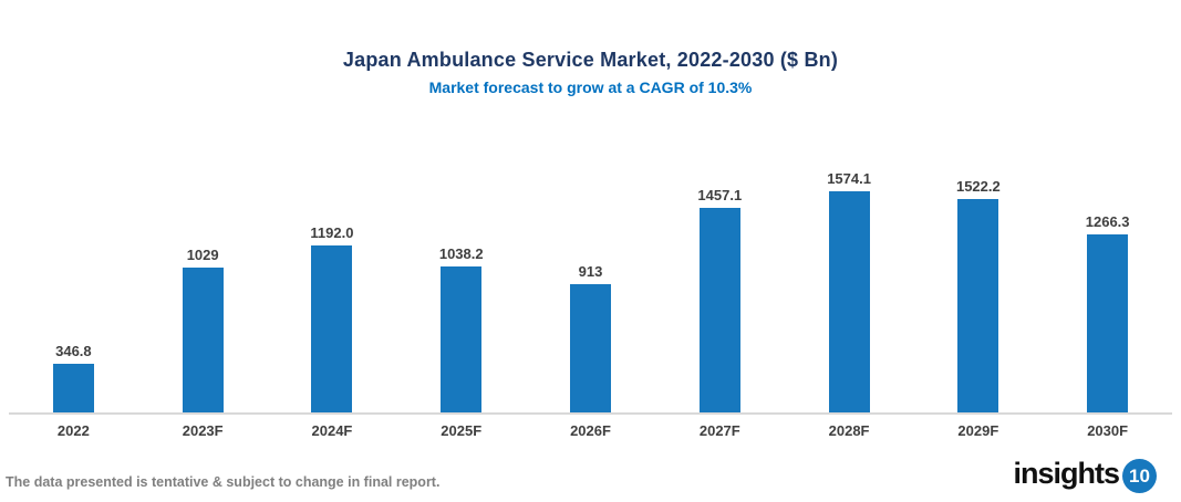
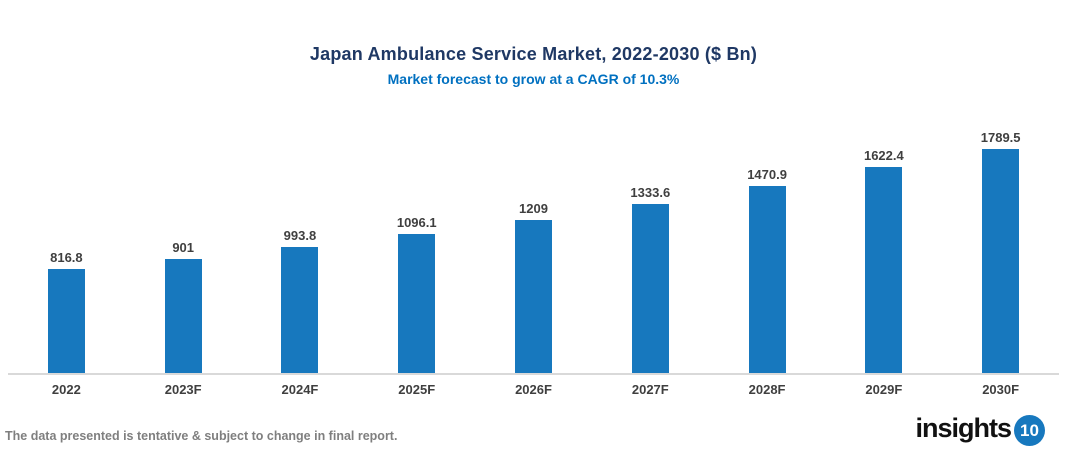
2022: 346.8 -> 816.8
2023F: 1029 -> 901
2024F: 1192.0 -> 993.8
2025F: 1038.2 -> 1096.1
2026F: 913 -> 1209
2027F: 1457.1 -> 1333.6
2028F: 1574.1 -> 1470.9
2029F: 1522.2 -> 1622.4
2030F: 1266.3 -> 1789.5
